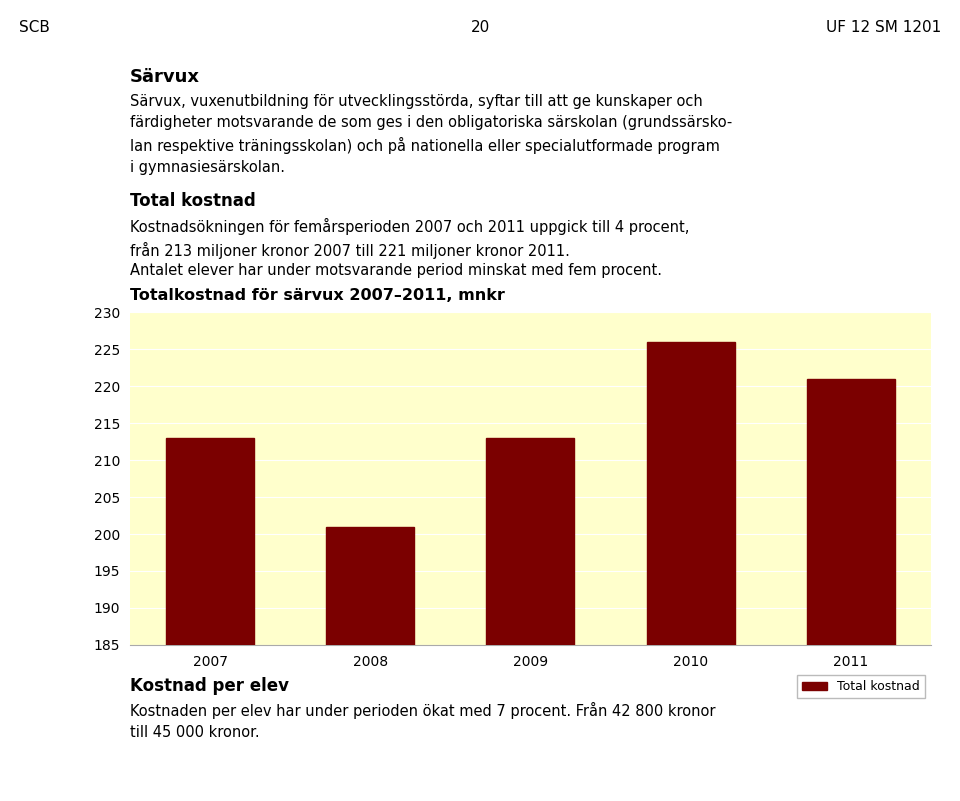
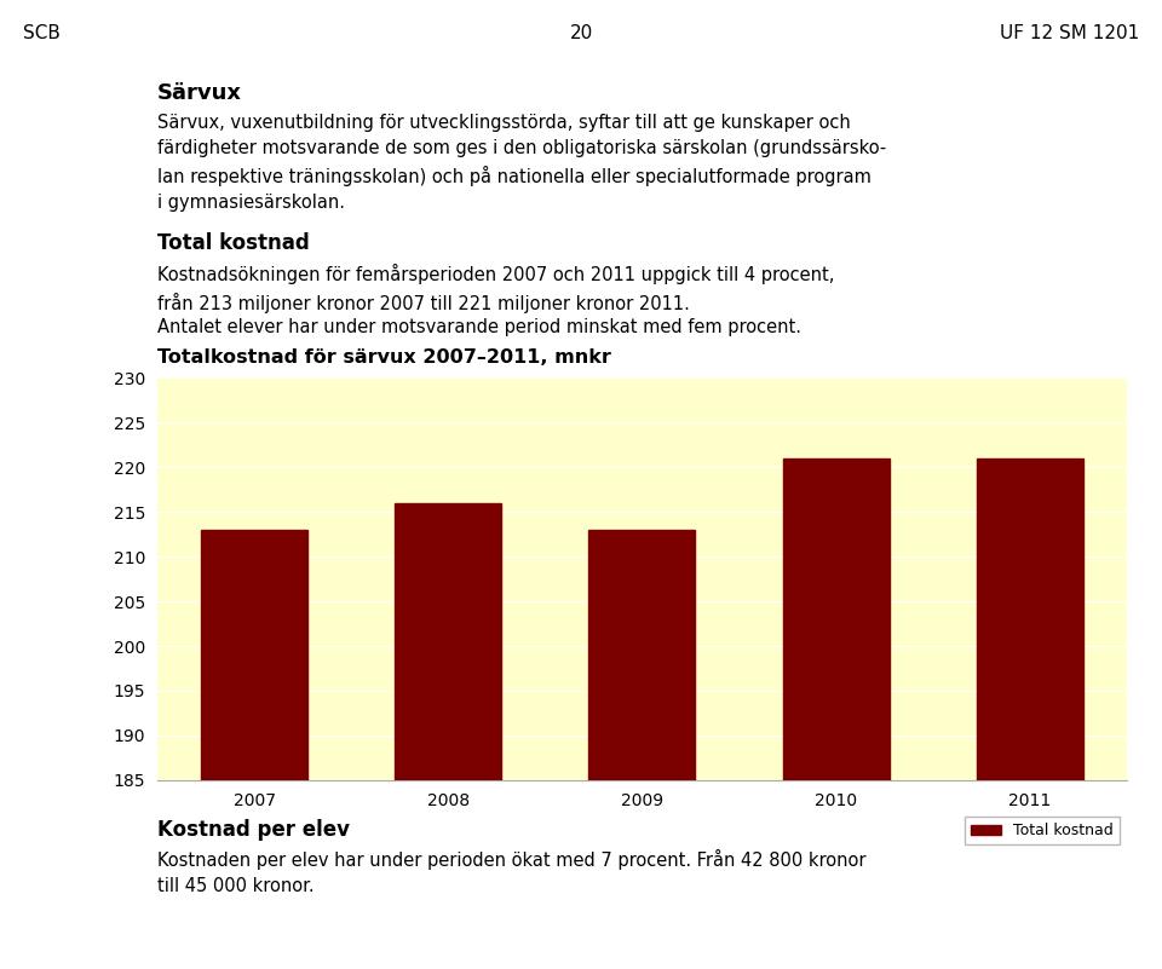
2008: 201 -> 216
2010: 226 -> 221
